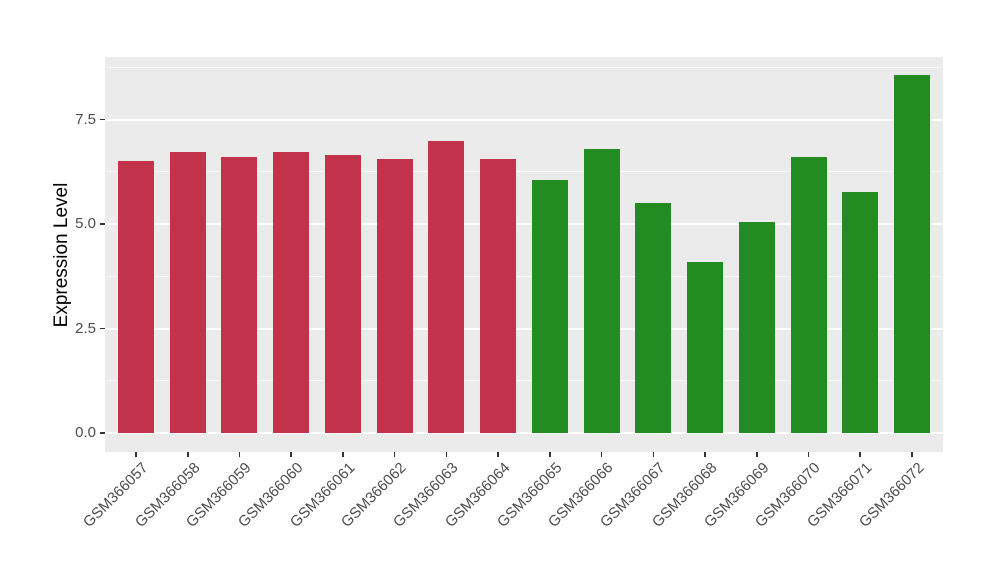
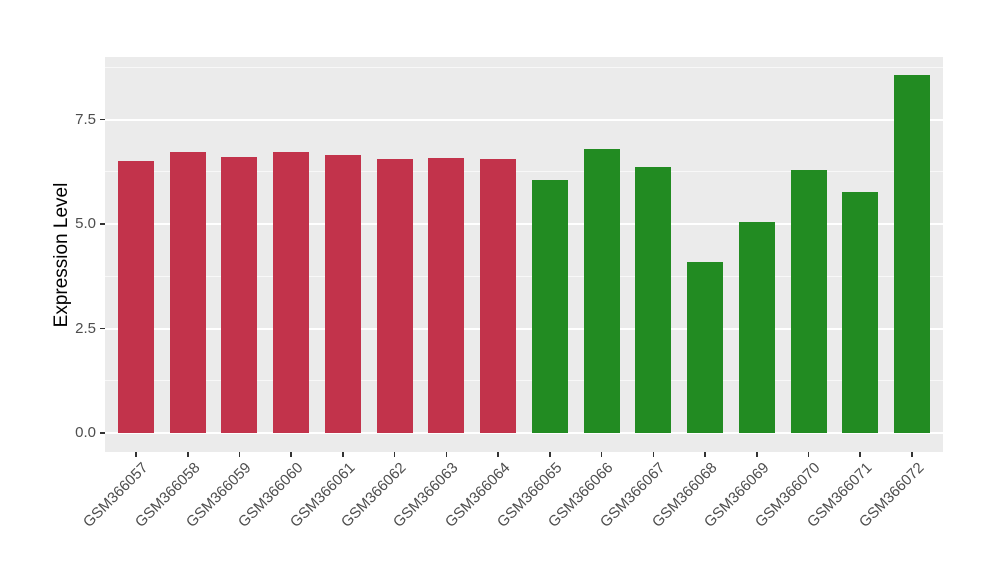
GSM366063: 7.0 -> 6.6
GSM366067: 5.5 -> 6.4
GSM366070: 6.6 -> 6.3
